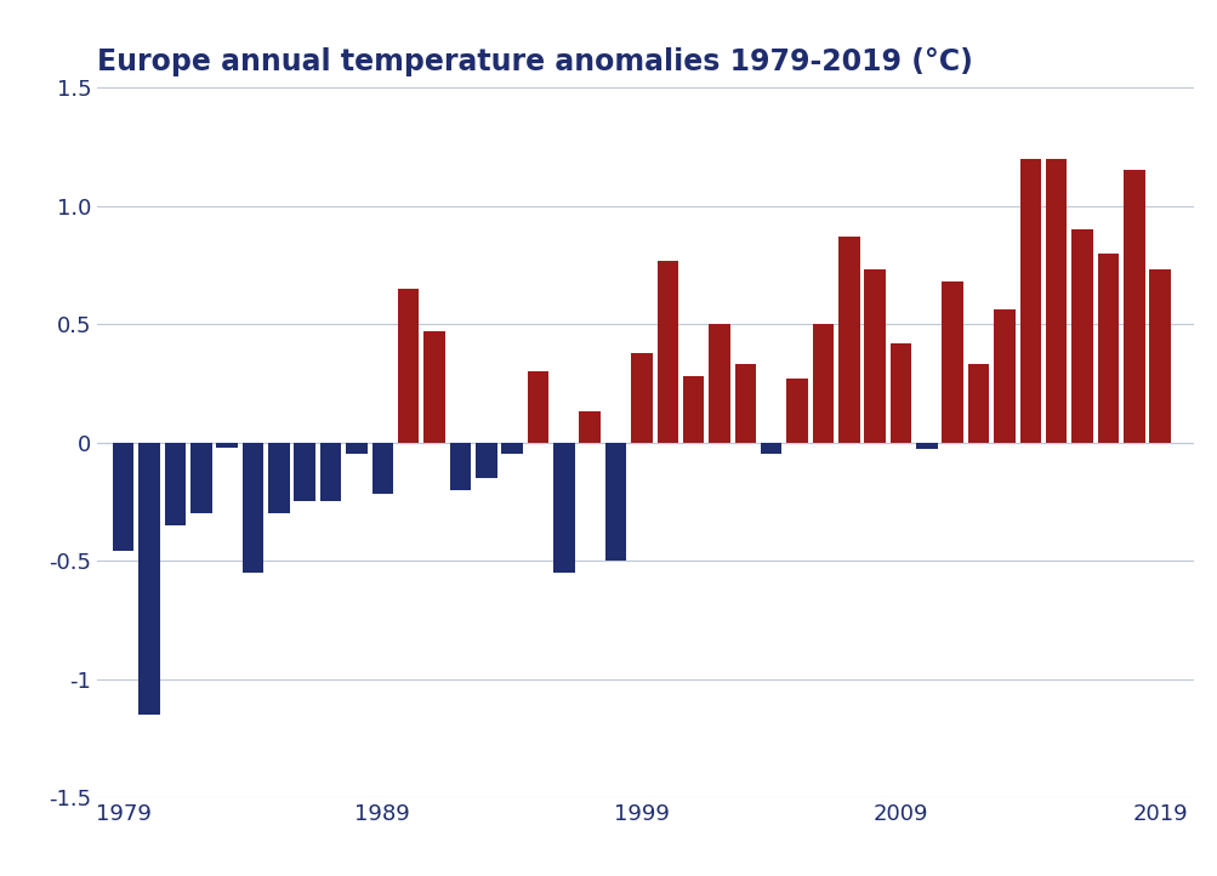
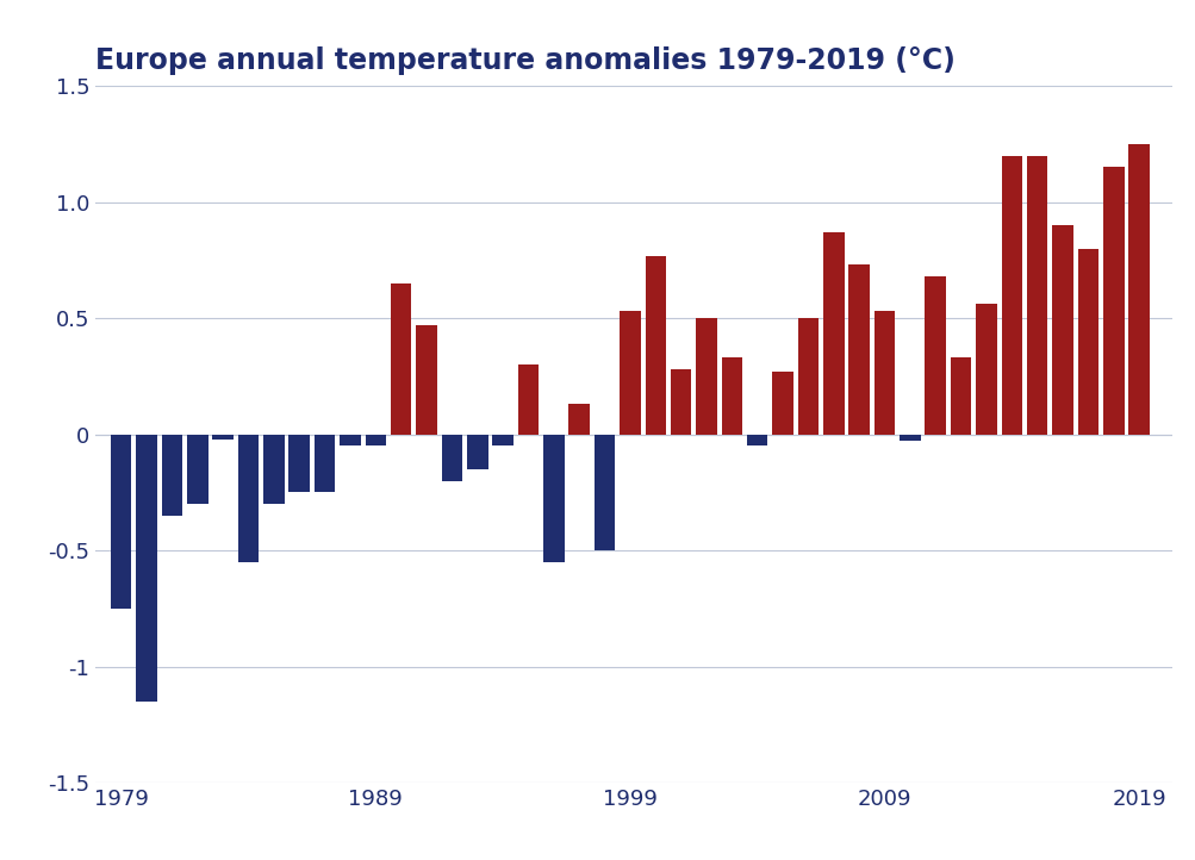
1979: -0.46 -> -0.75
1989: -0.22 -> -0.05
1999: 0.38 -> 0.53
2009: 0.42 -> 0.53
2019: 0.73 -> 1.25
